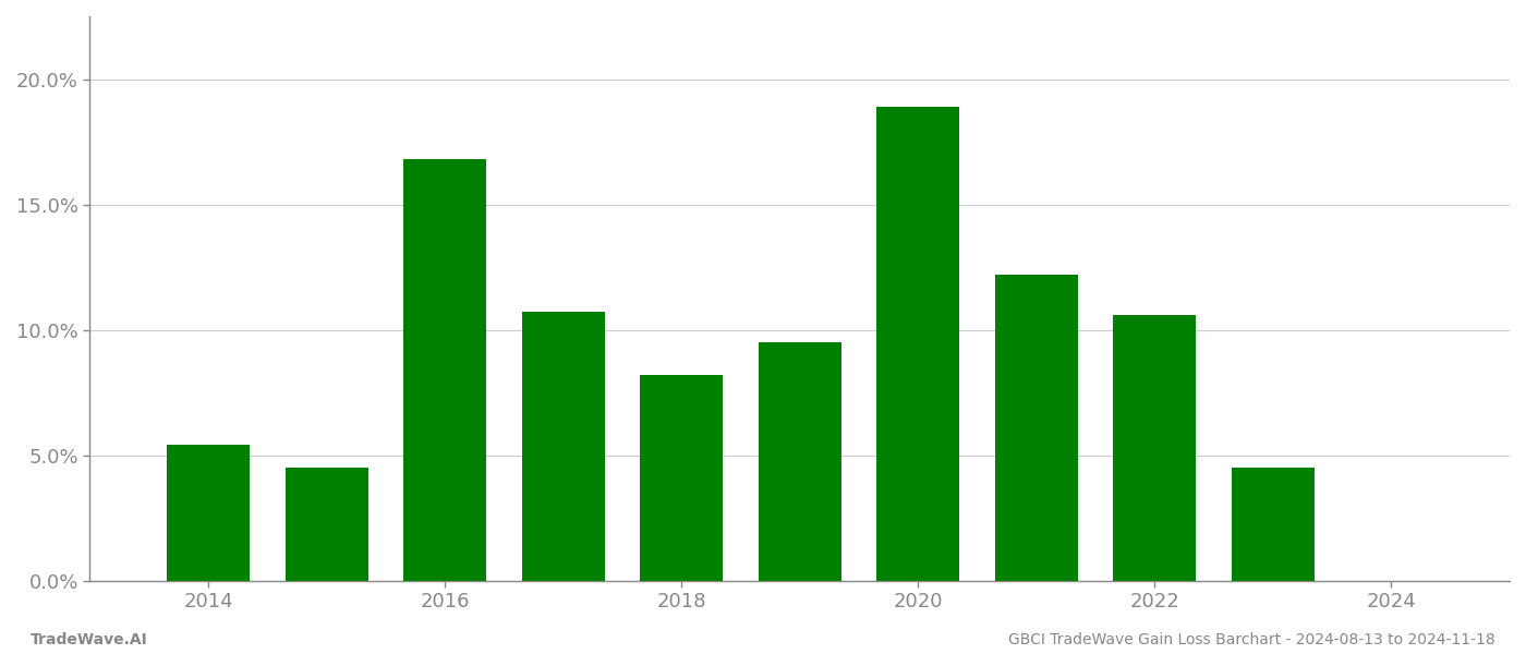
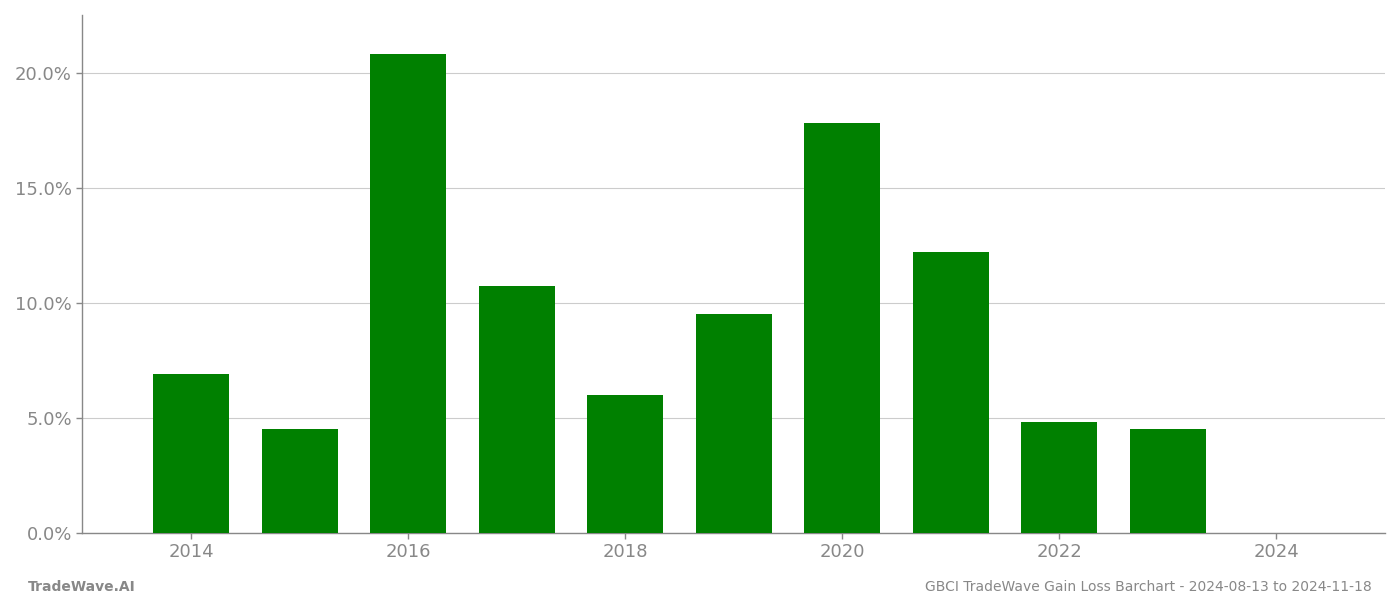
2014: 5.4% -> 6.9%
2016: 16.8% -> 20.8%
2018: 8.2% -> 6.0%
2020: 18.9% -> 17.8%
2022: 10.6% -> 4.8%
